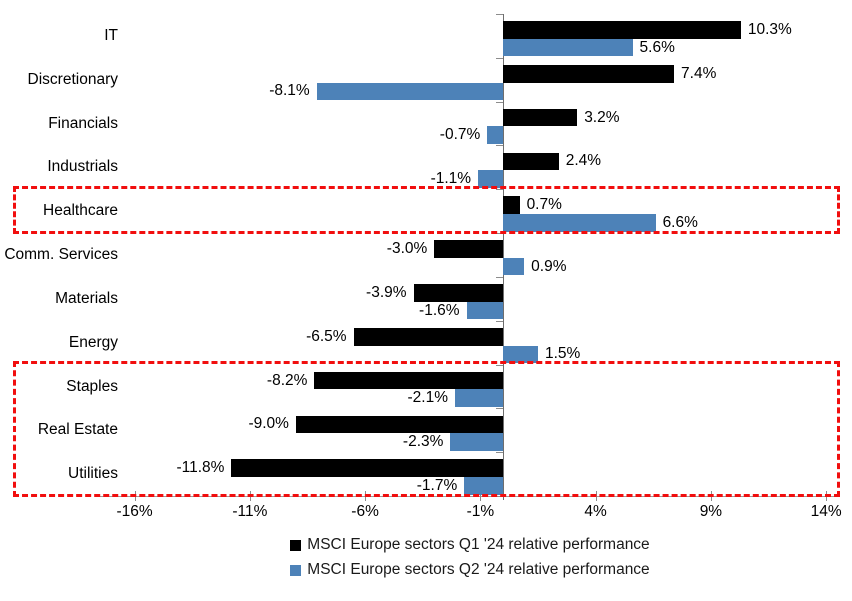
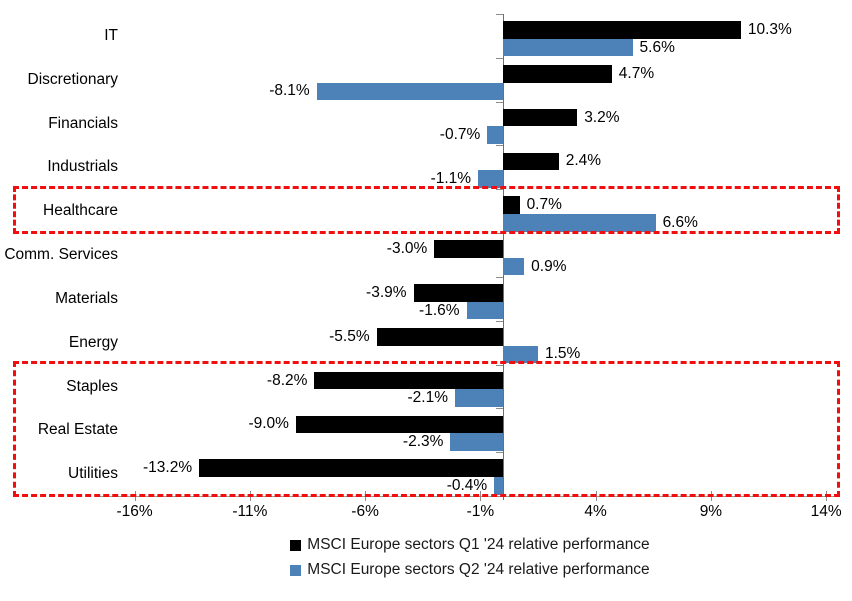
MSCI Europe sectors Q1 '24 relative performance/Discretionary: 7.4% -> 4.7%
MSCI Europe sectors Q1 '24 relative performance/Energy: -6.5% -> -5.5%
MSCI Europe sectors Q1 '24 relative performance/Utilities: -11.8% -> -13.2%
MSCI Europe sectors Q2 '24 relative performance/Utilities: -1.7% -> -0.4%
